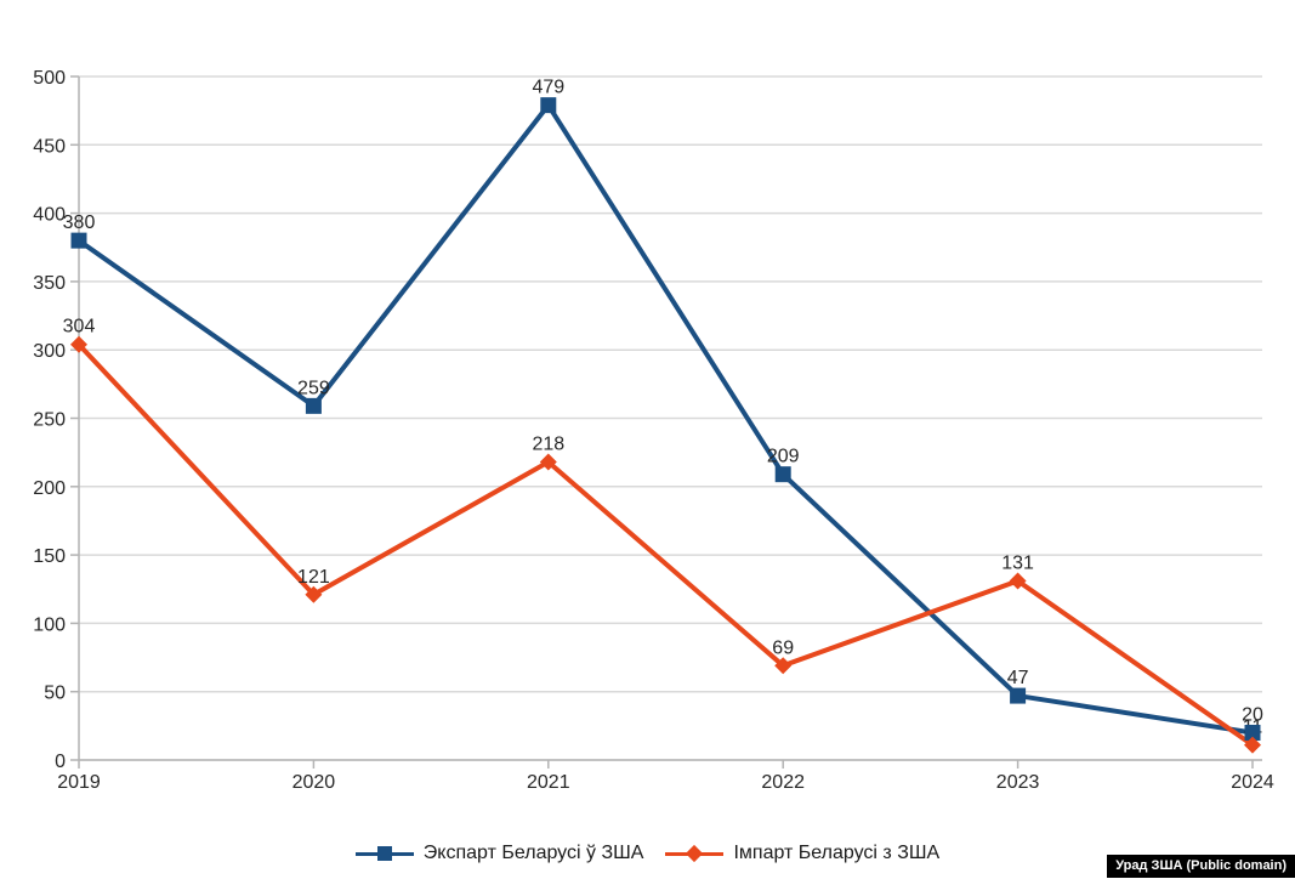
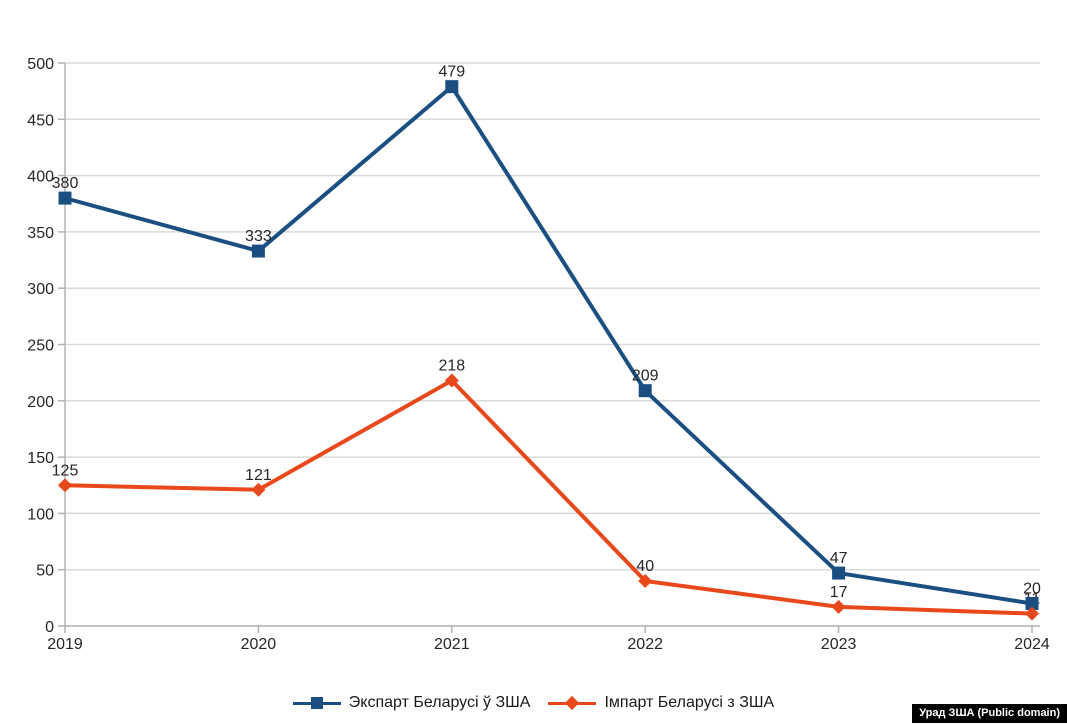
Імпарт Беларусі з ЗША/2019: 304 -> 125
Экспарт Беларусі ў ЗША/2020: 259 -> 333
Імпарт Беларусі з ЗША/2022: 69 -> 40
Імпарт Беларусі з ЗША/2023: 131 -> 17
